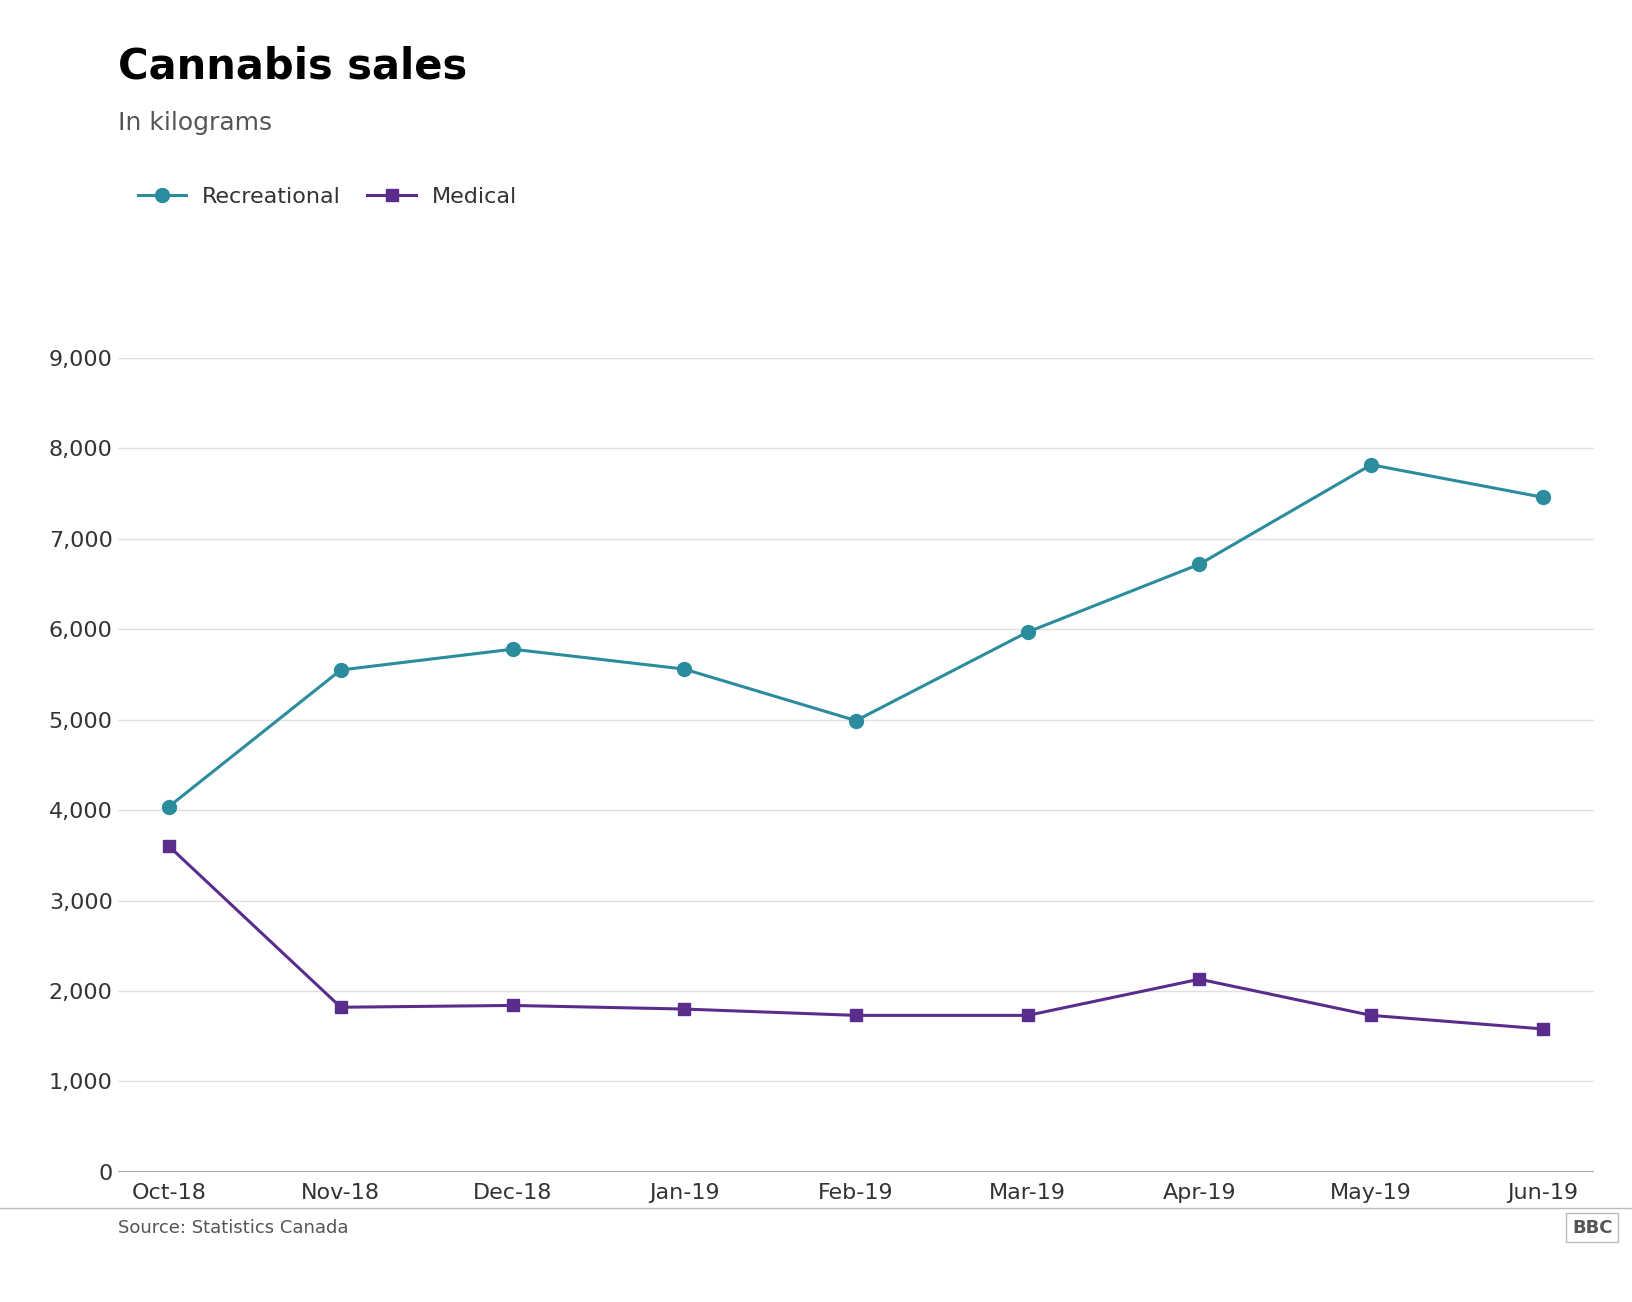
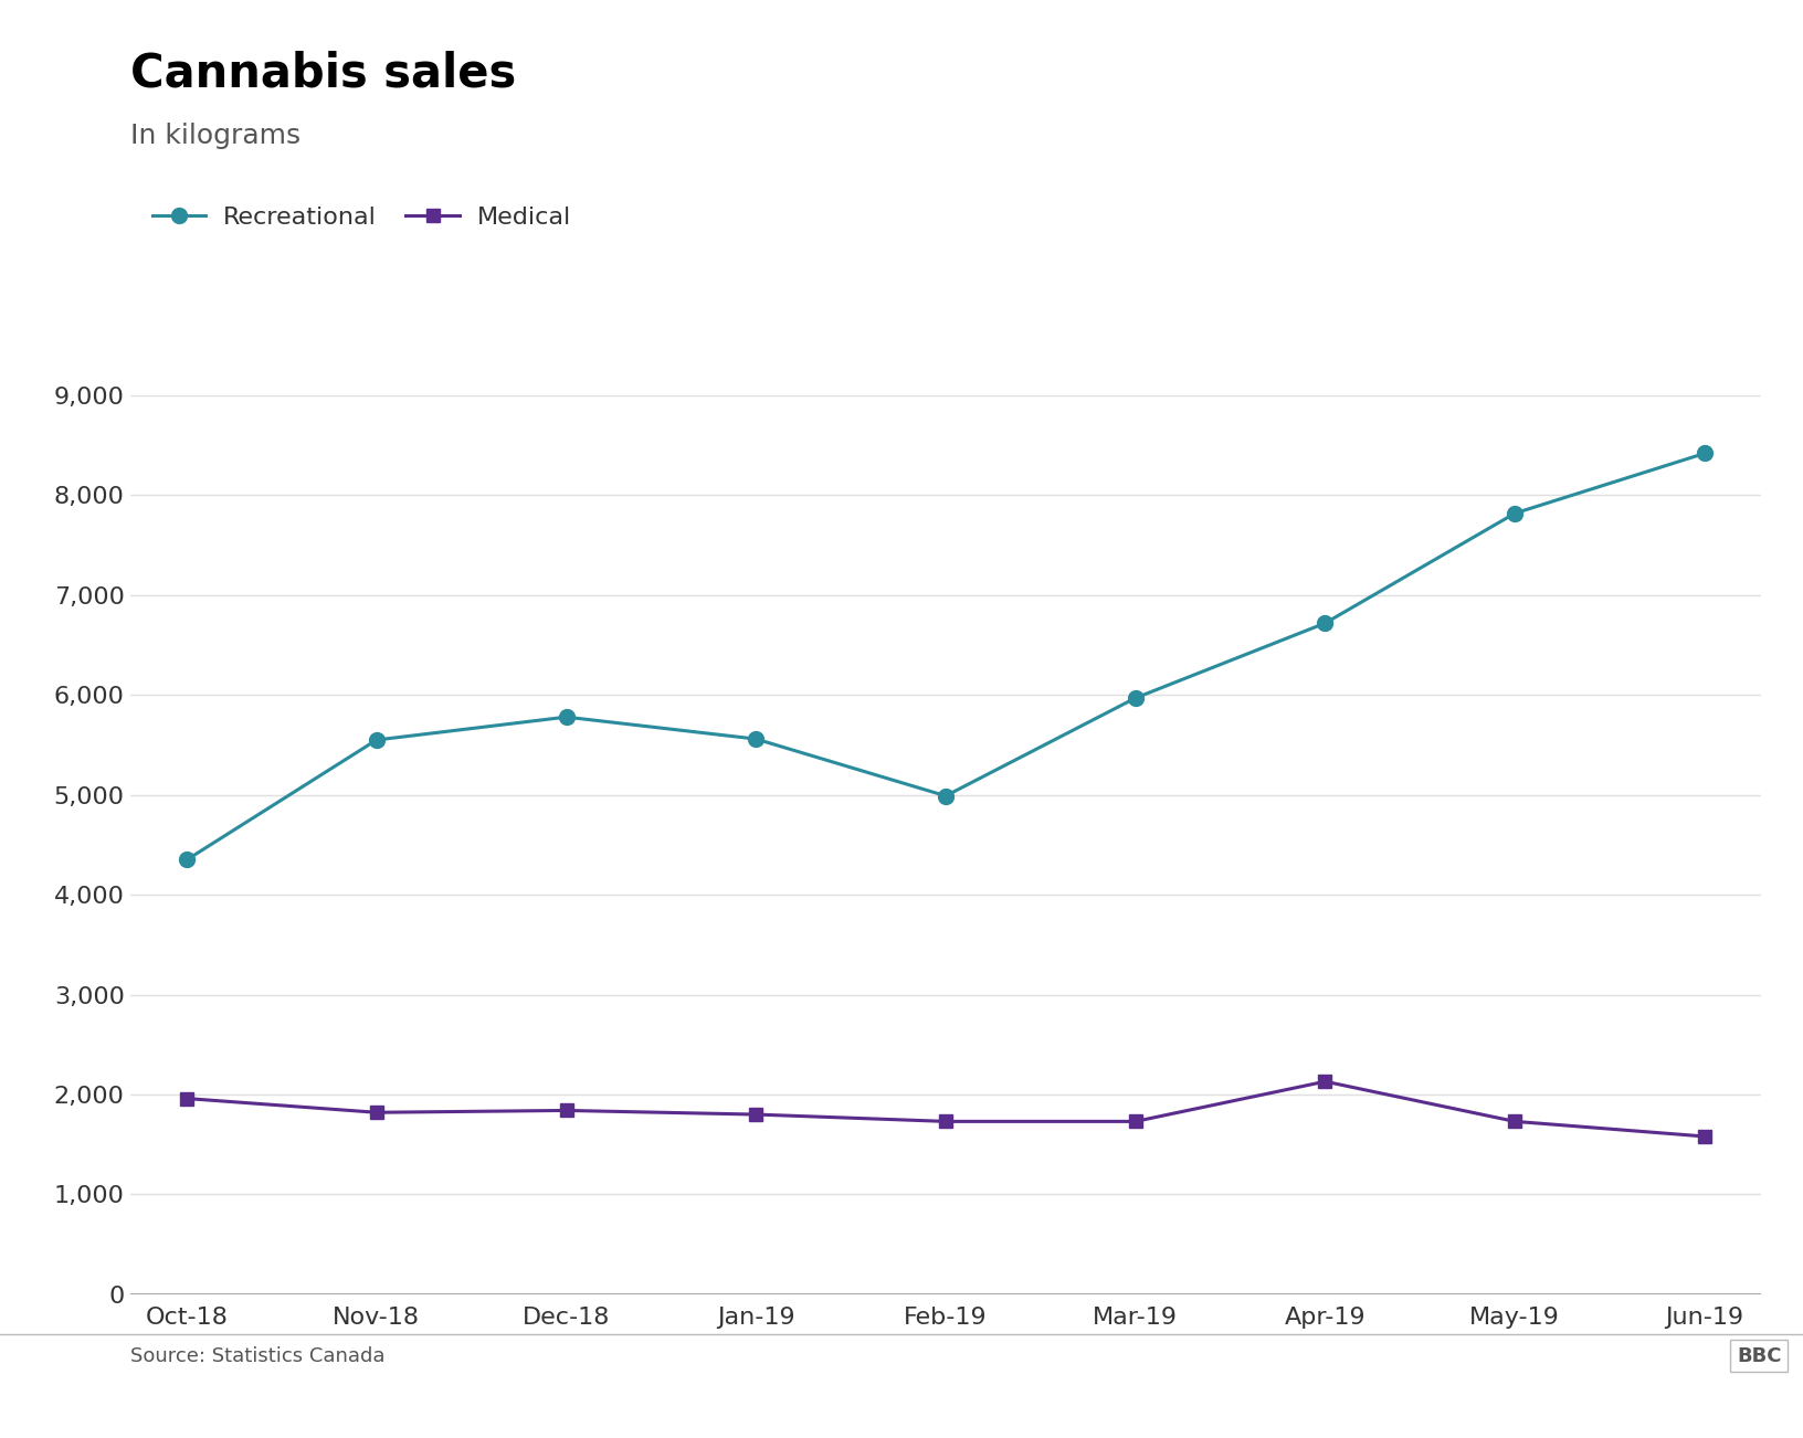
Recreational/Oct-18: 4,040 -> 4,350
Medical/Oct-18: 3,600 -> 1,960
Recreational/Jun-19: 7,460 -> 8,420
